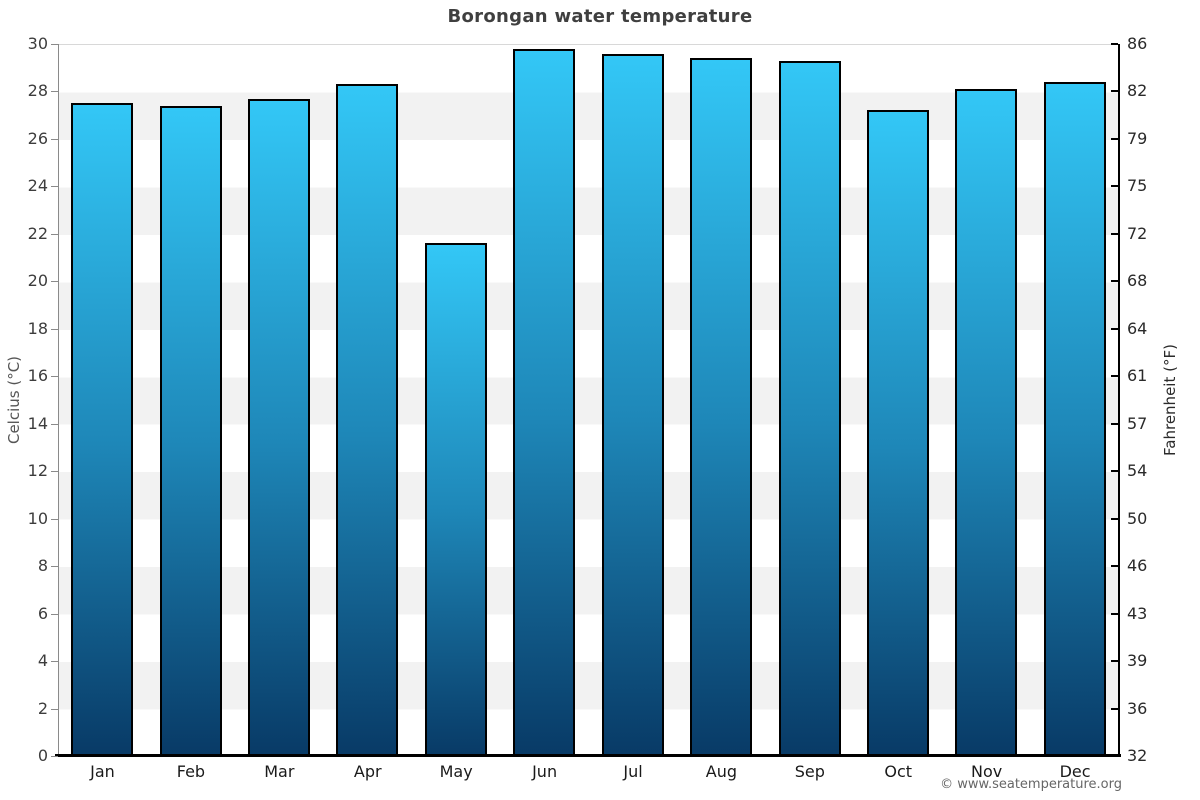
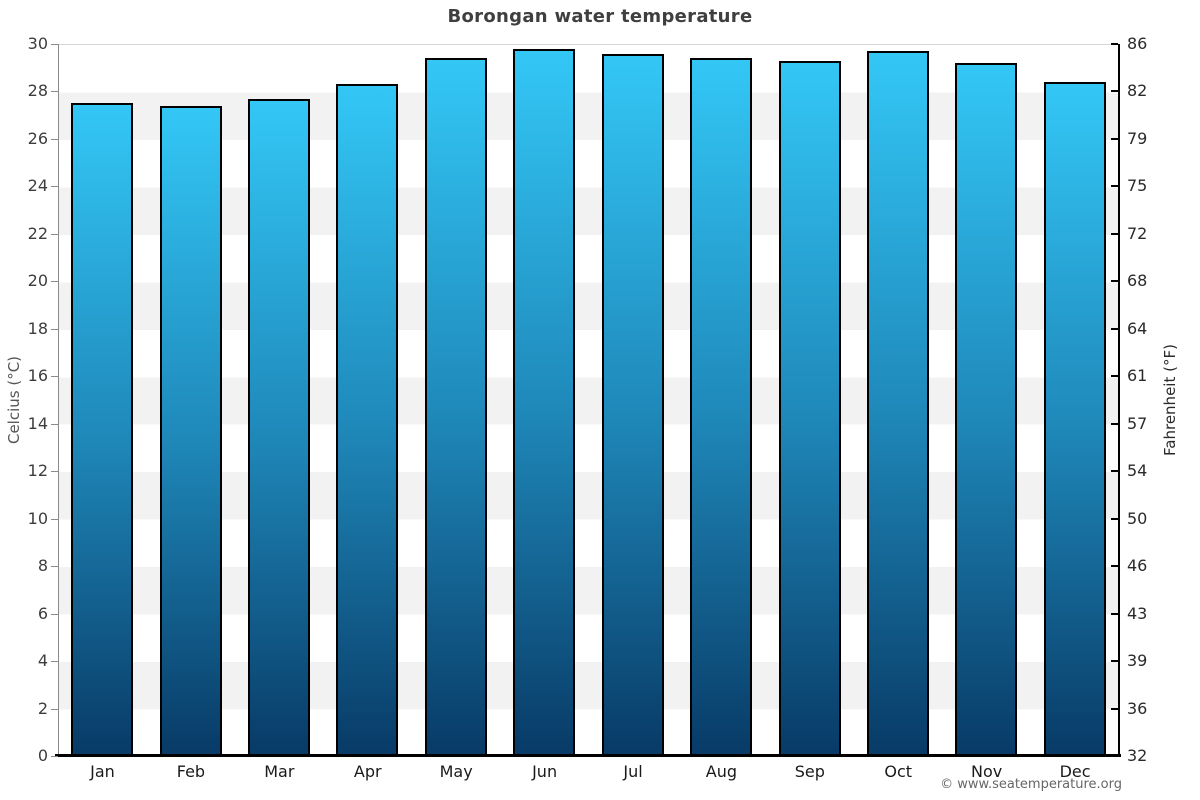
May: 21.6 -> 29.4
Oct: 27.2 -> 29.7
Nov: 28.1 -> 29.2
